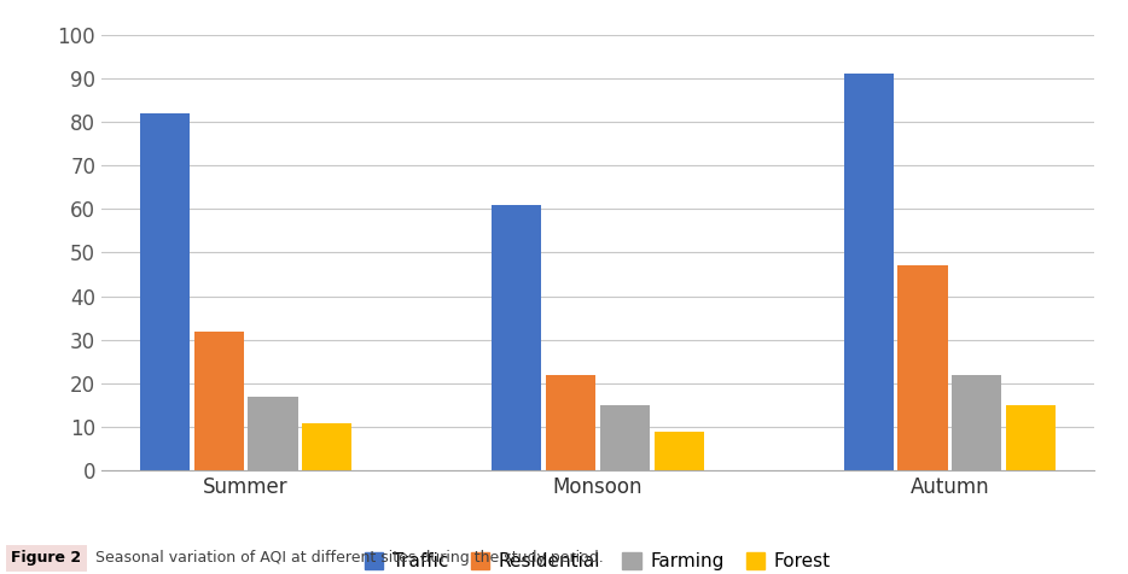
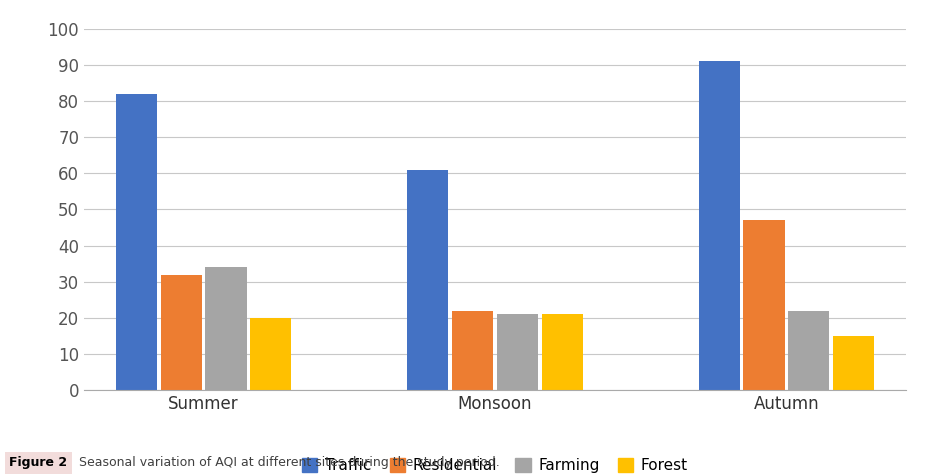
Farming/Summer: 17 -> 34
Forest/Summer: 11 -> 20
Farming/Monsoon: 15 -> 21
Forest/Monsoon: 9 -> 21
